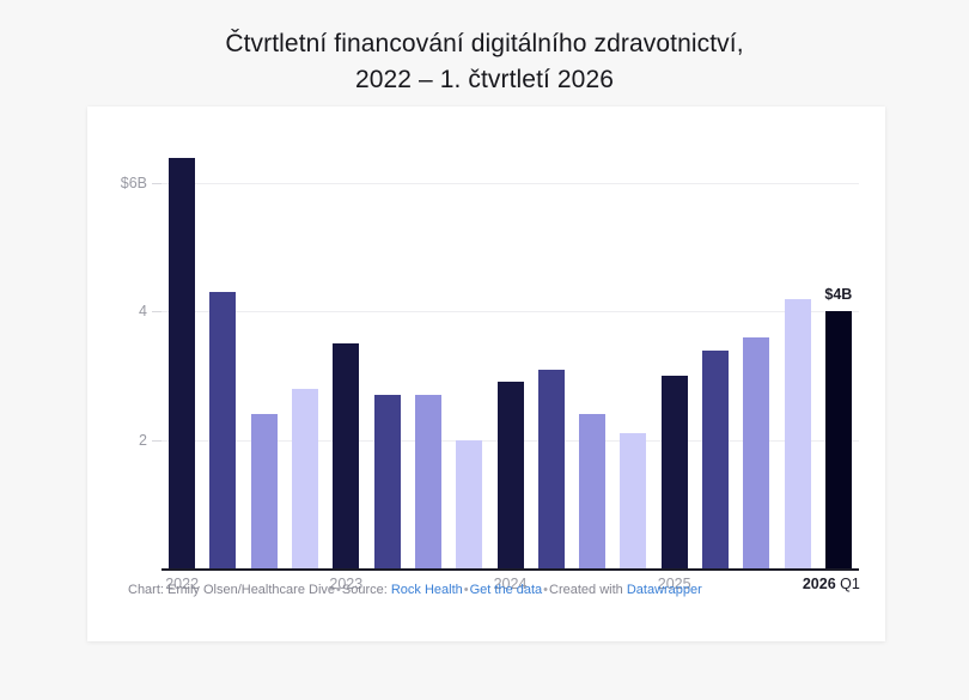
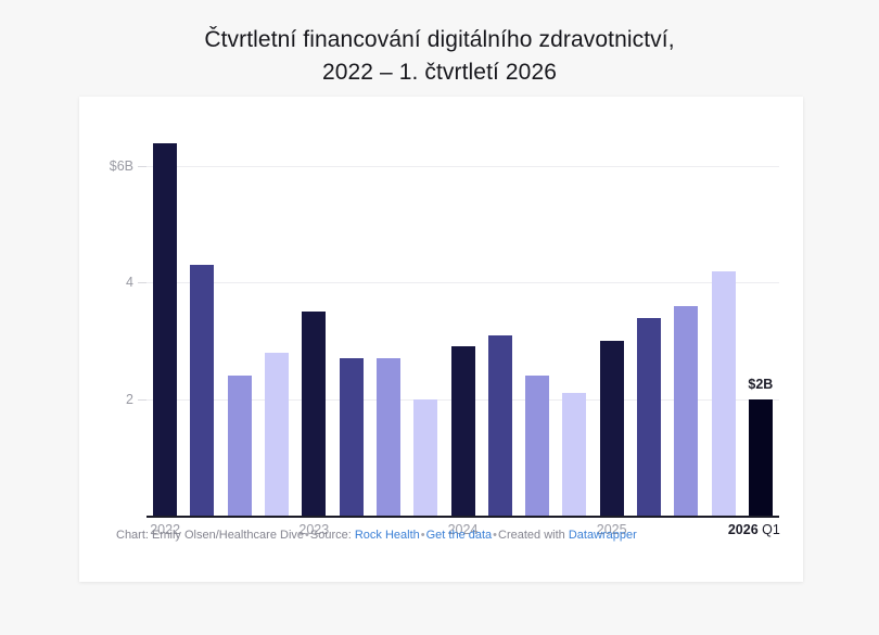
2026 Q1: $4B -> $2B
